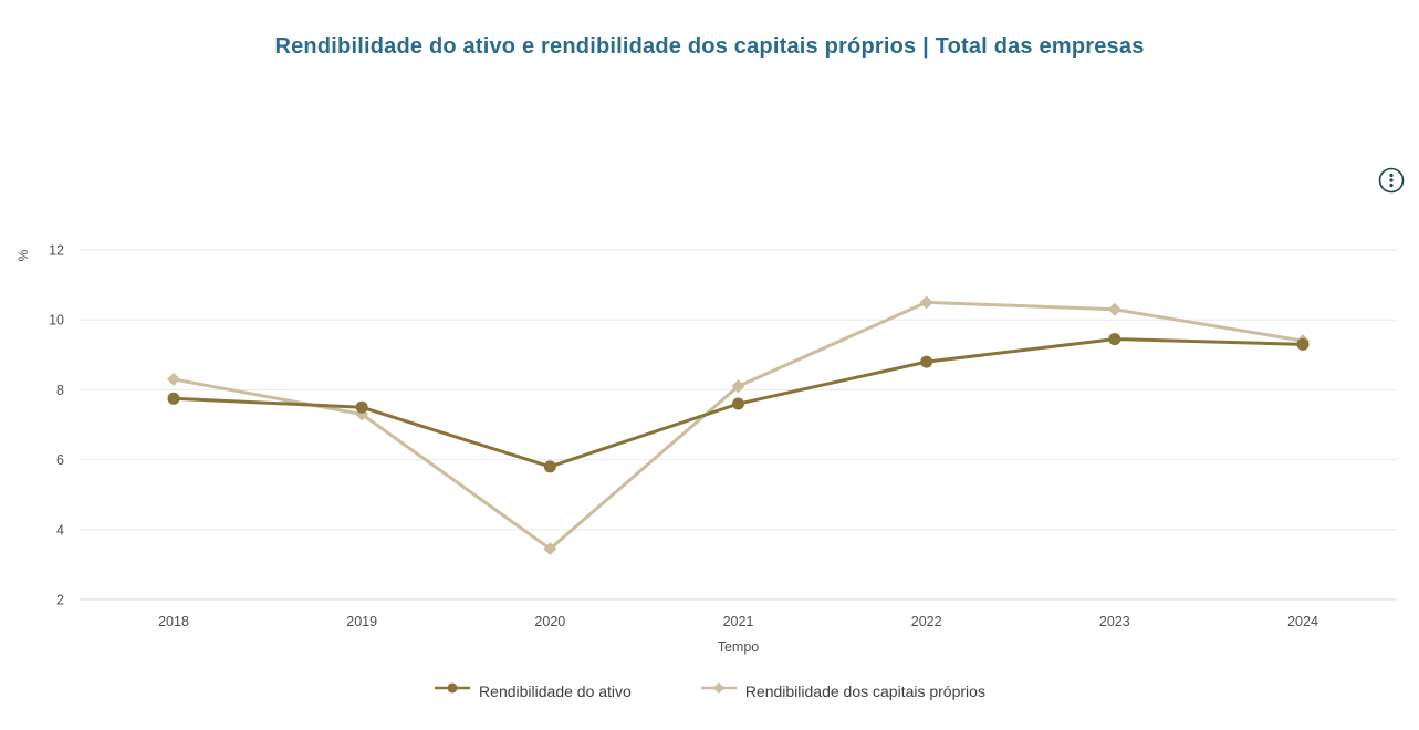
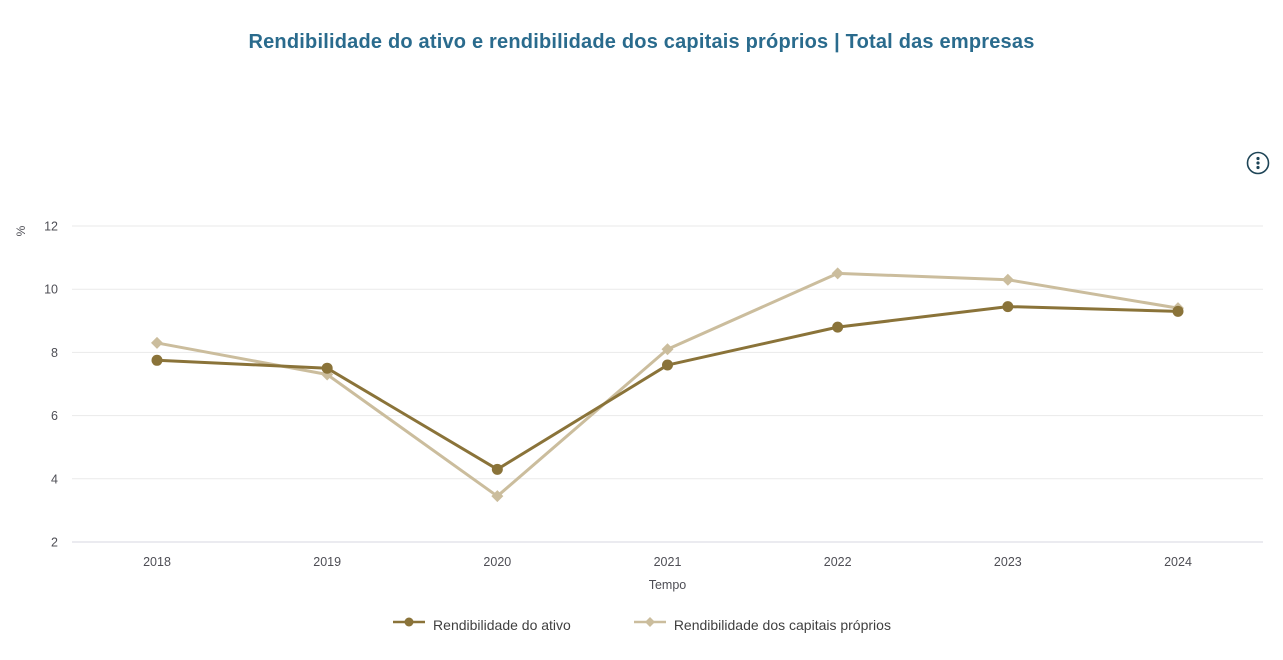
Rendibilidade do ativo/2020: 5.8 -> 4.3
